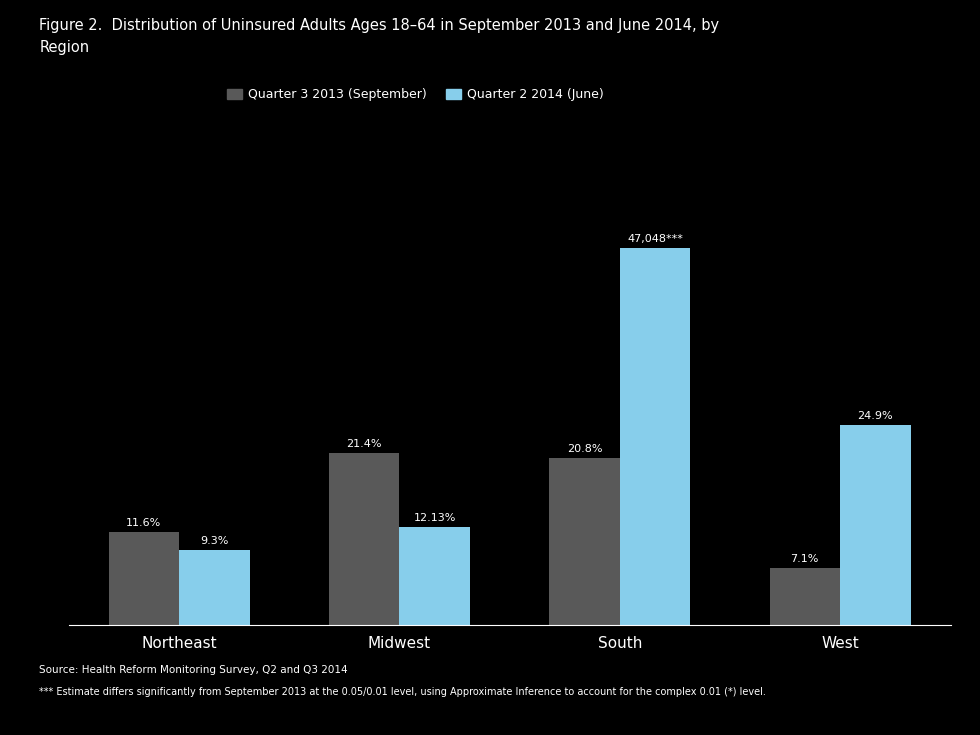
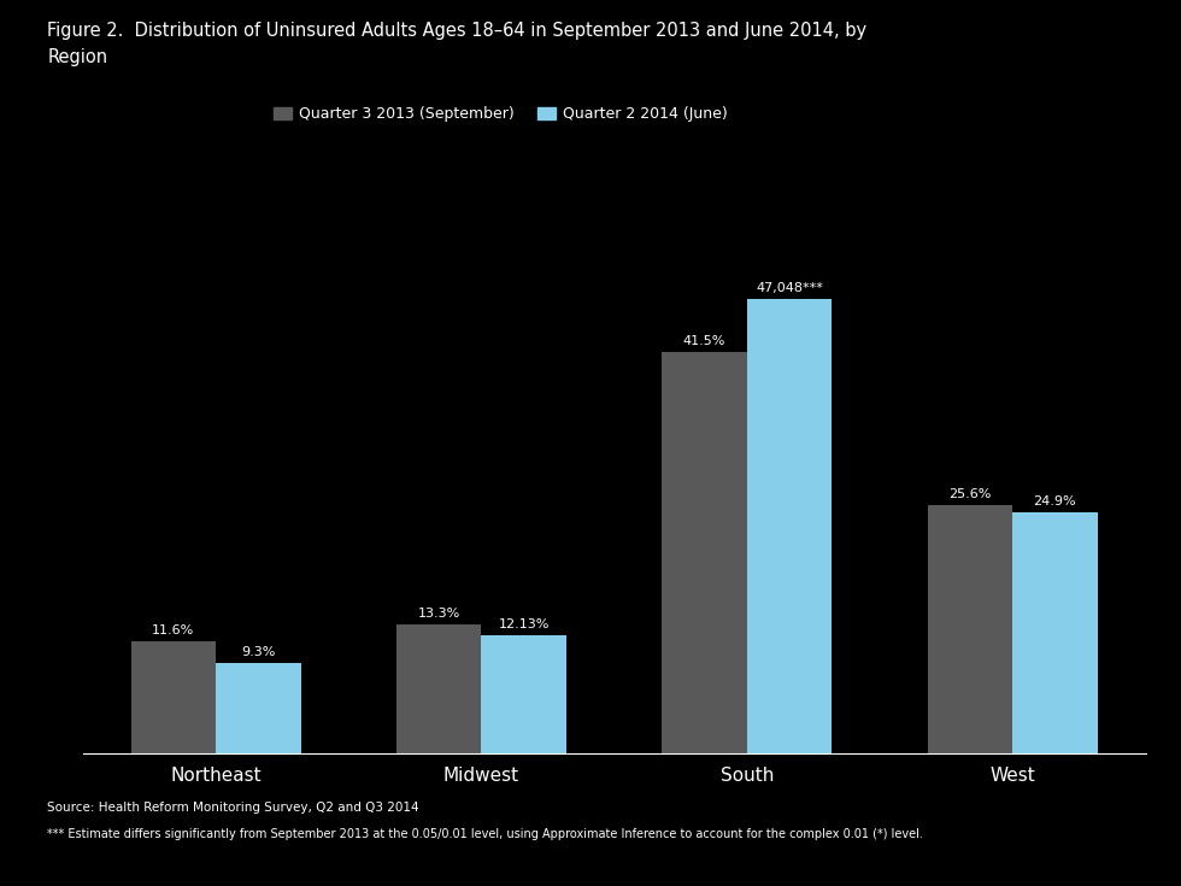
Quarter 3 2013 (September)/Midwest: 21.4% -> 13.3%
Quarter 3 2013 (September)/South: 20.8% -> 41.5%
Quarter 3 2013 (September)/West: 7.1% -> 25.6%
